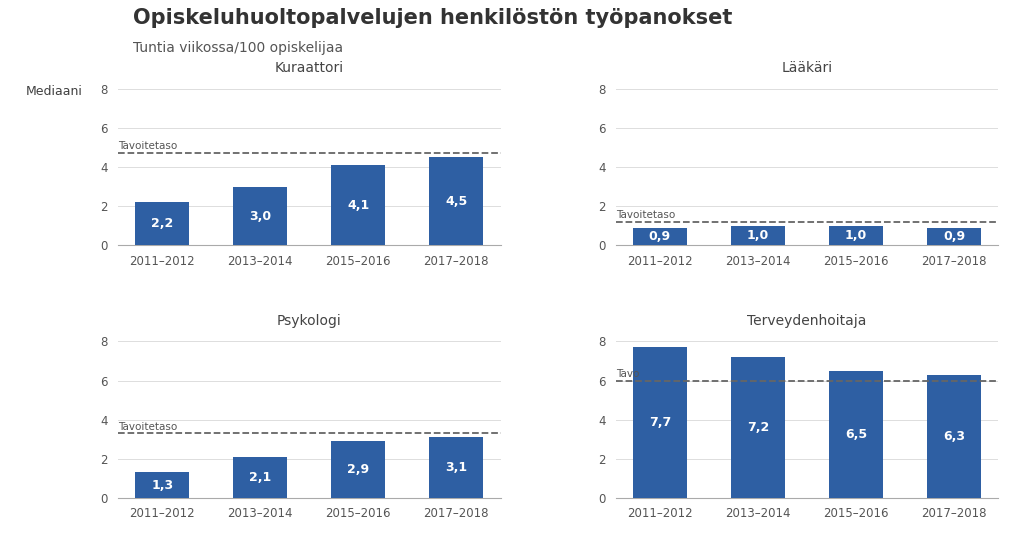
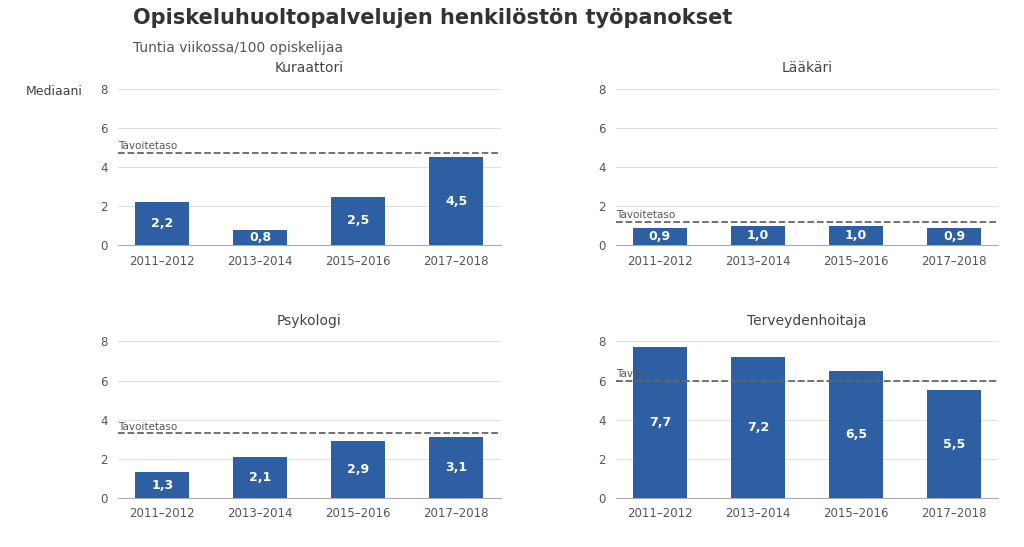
Kuraattori/2013–2014: 3,0 -> 0,8
Kuraattori/2015–2016: 4,1 -> 2,5
Terveydenhoitaja/2017–2018: 6,3 -> 5,5
